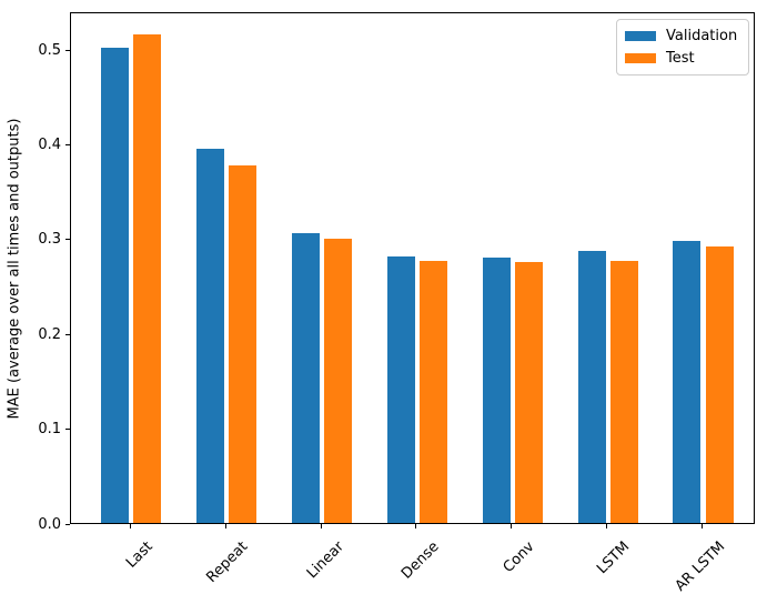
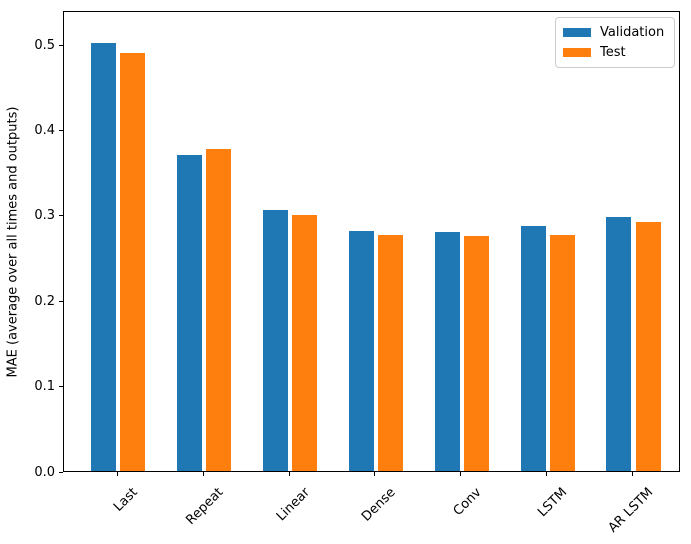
Test/Last: 0.52 -> 0.49
Validation/Repeat: 0.40 -> 0.37
